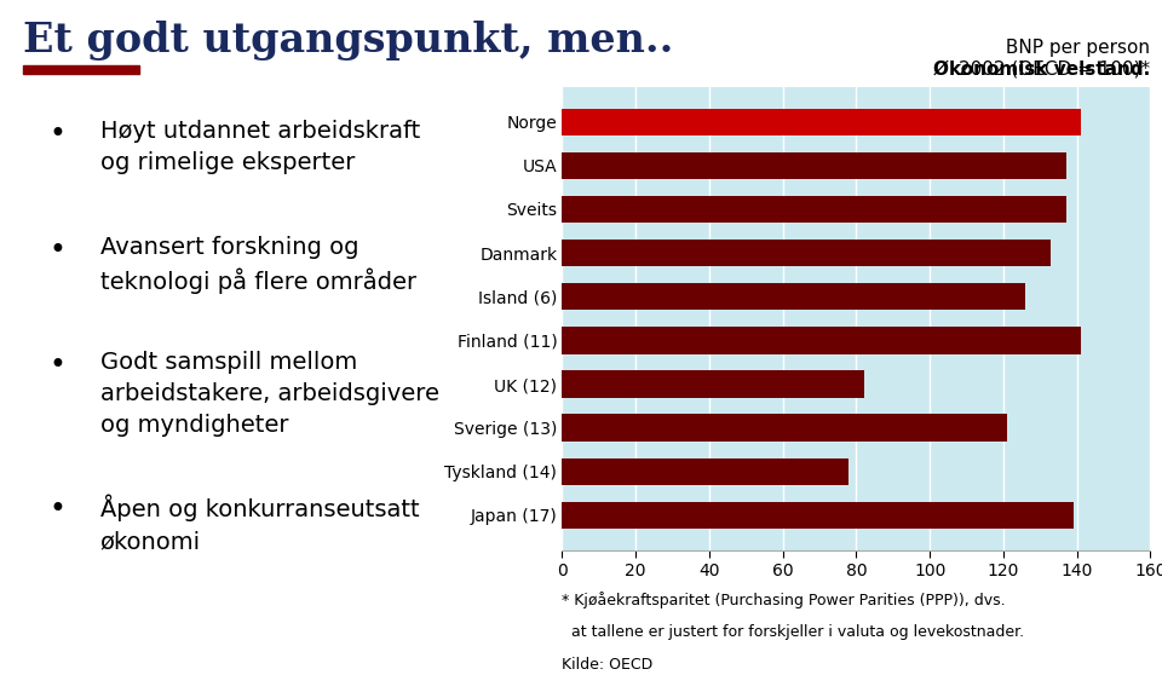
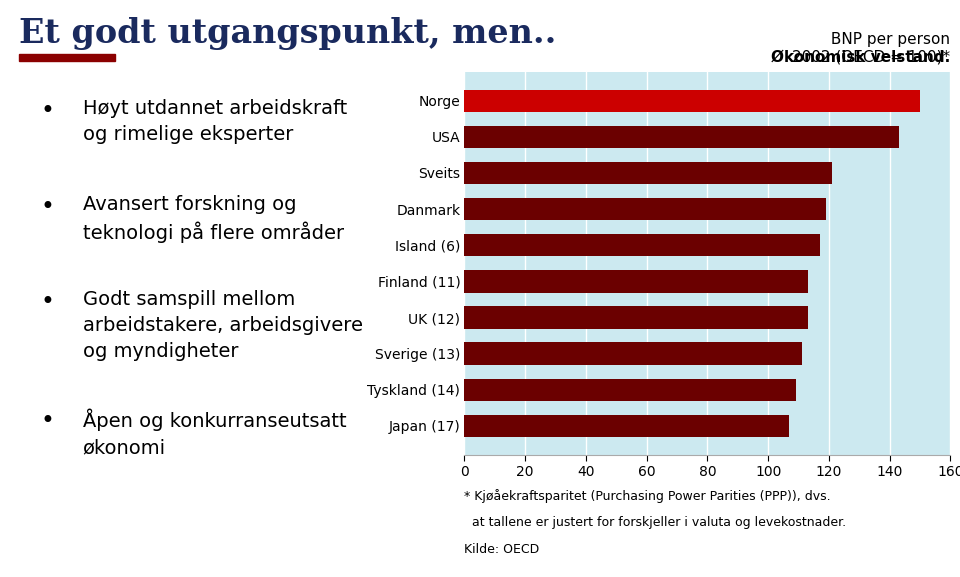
Norge: 141 -> 150
USA: 137 -> 143
Sveits: 137 -> 121
Danmark: 133 -> 119
Island (6): 126 -> 117
Finland (11): 141 -> 113
UK (12): 82 -> 113
Sverige (13): 121 -> 111
Tyskland (14): 78 -> 109
Japan (17): 139 -> 107
